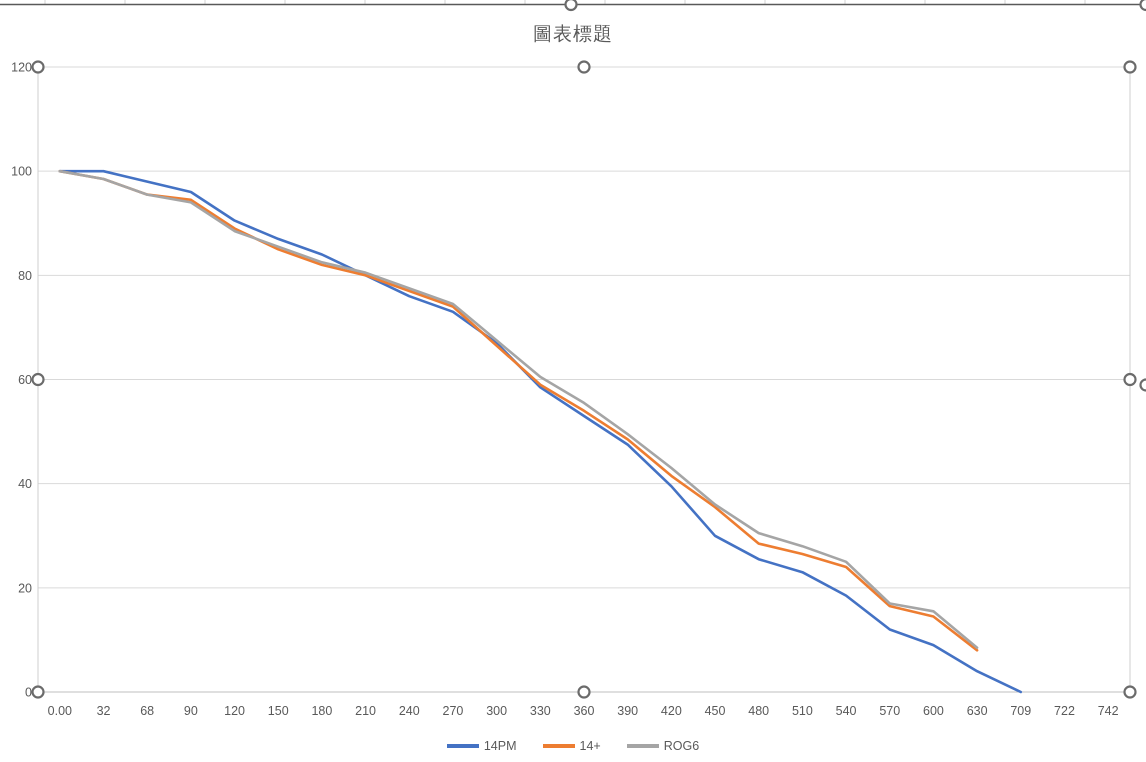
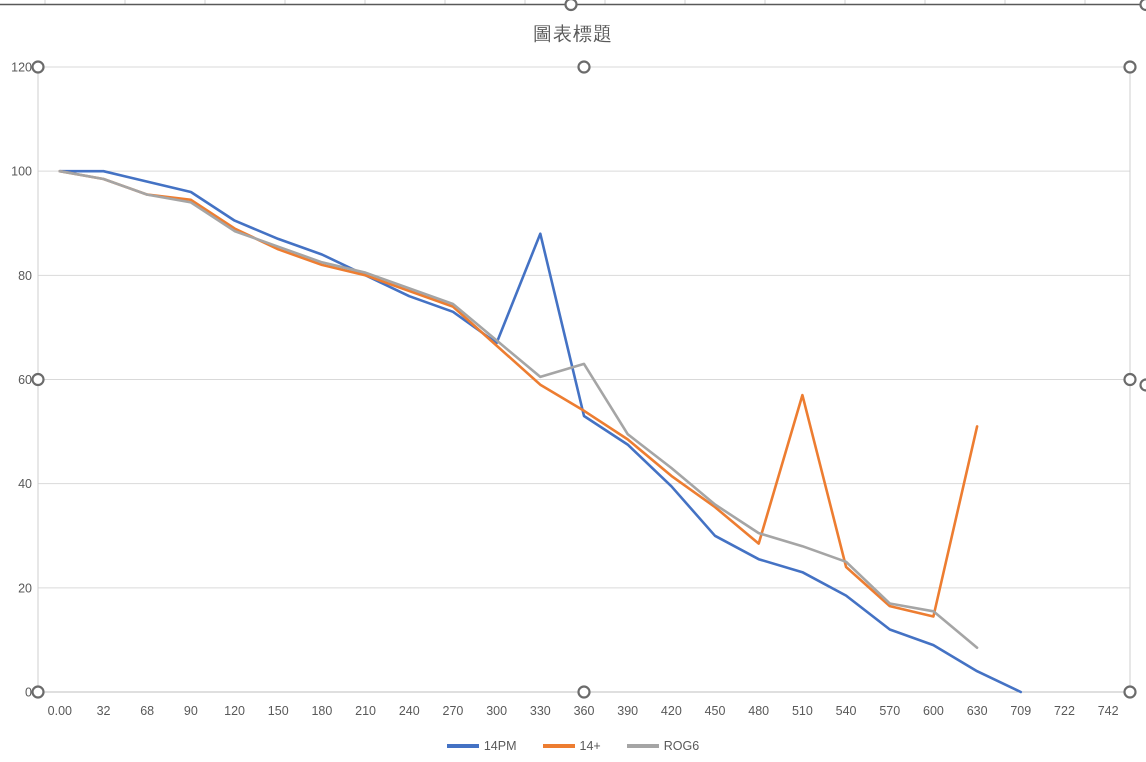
14PM/330: 58 -> 88
ROG6/360: 56 -> 63
14+/510: 26 -> 57
14+/630: 8 -> 51
